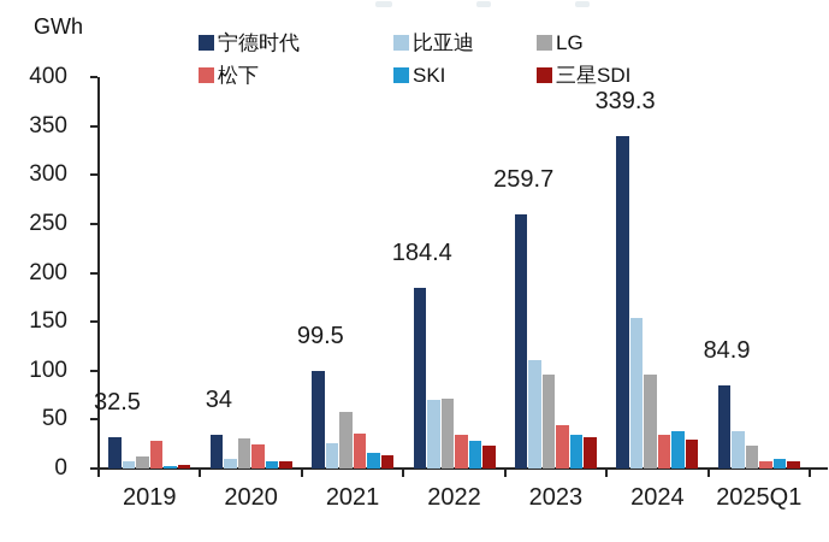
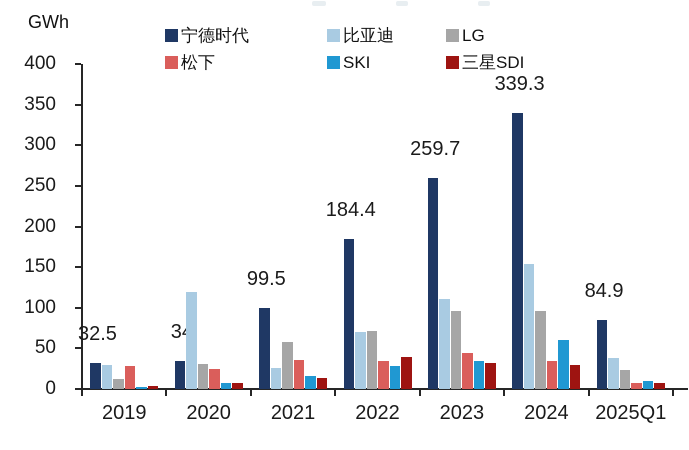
比亚迪/2019: 10 -> 30
比亚迪/2020: 10 -> 120
三星SDI/2022: 20 -> 40
SKI/2024: 40 -> 60
